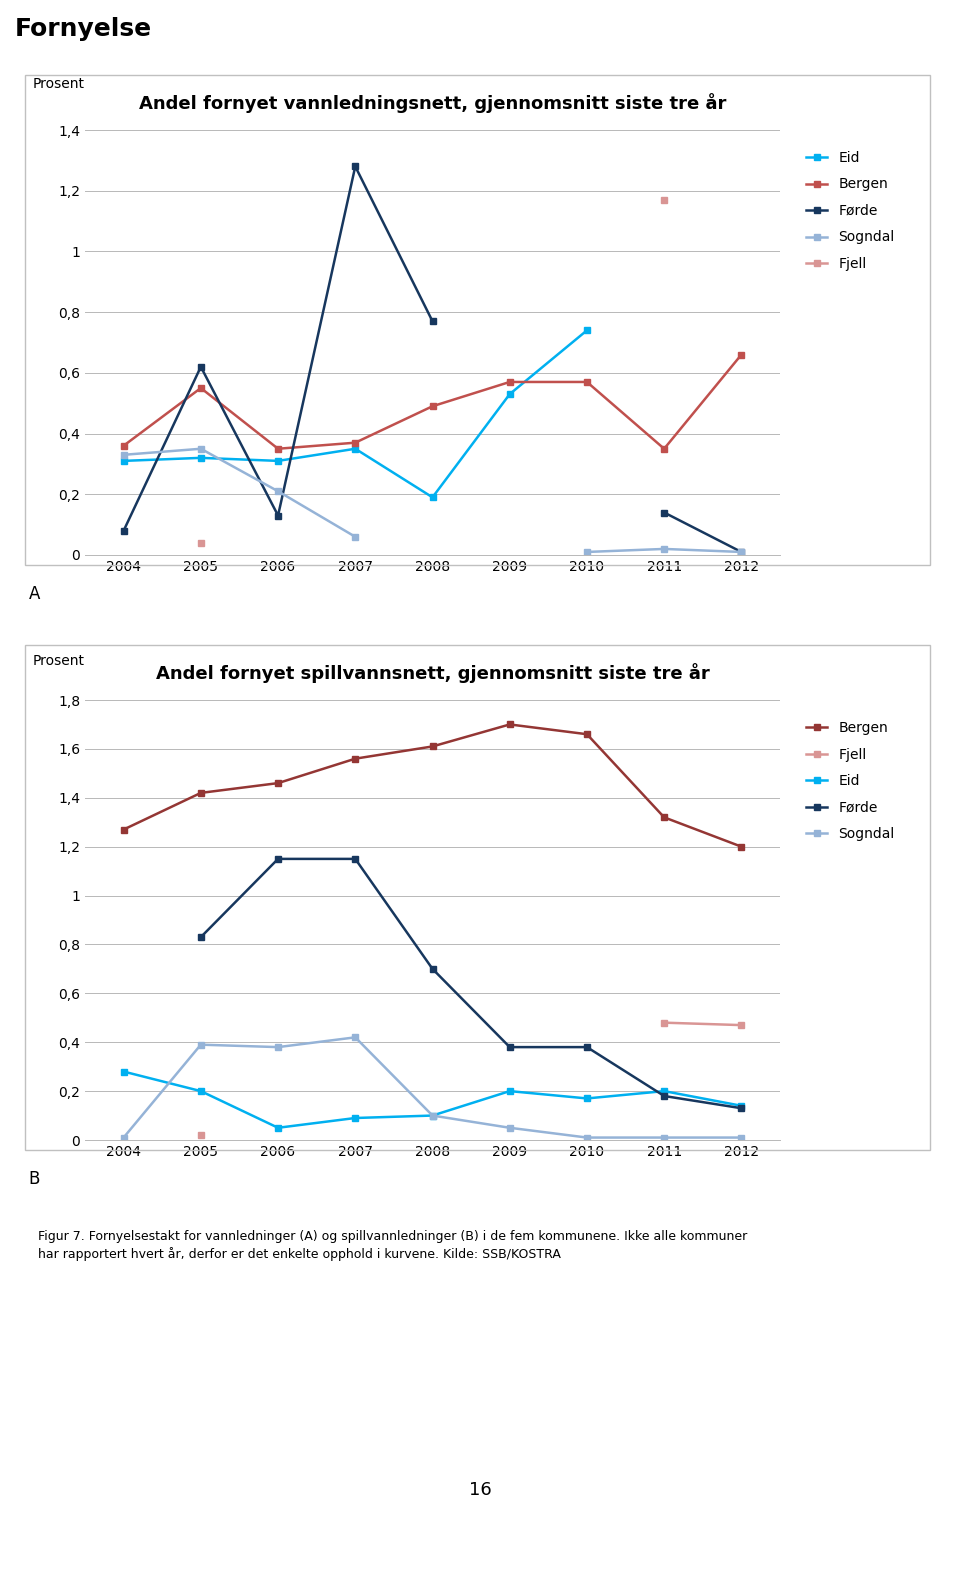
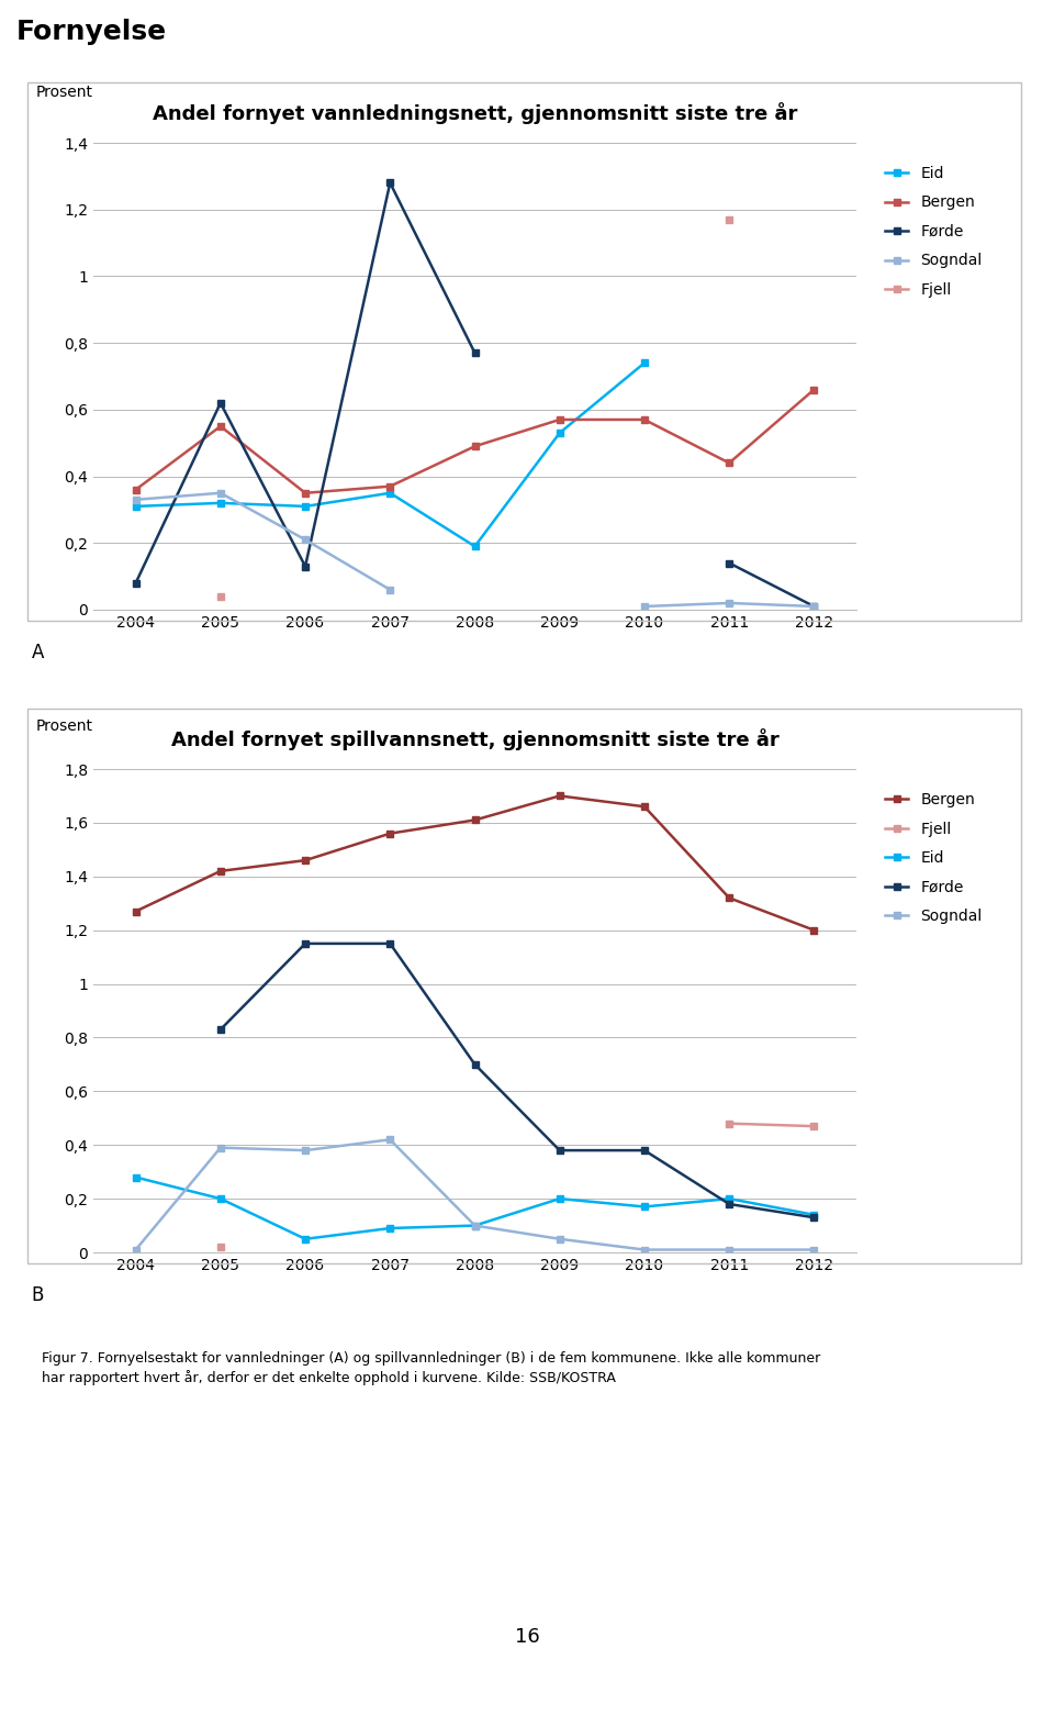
Andel fornyet vannledningsnett, gjennomsnitt siste tre år/Bergen/2011: 0,35 -> 0,44
